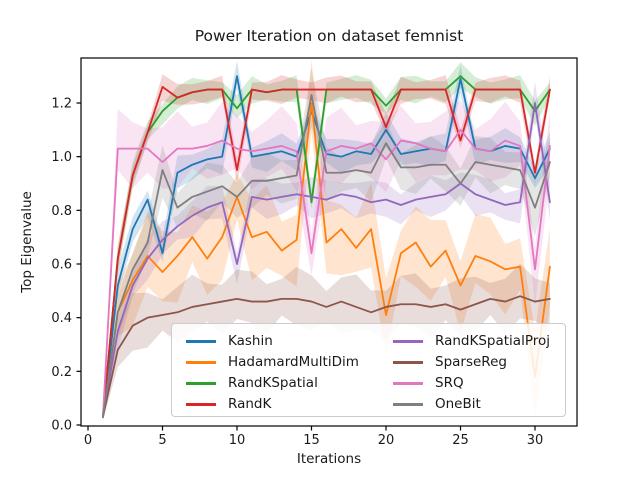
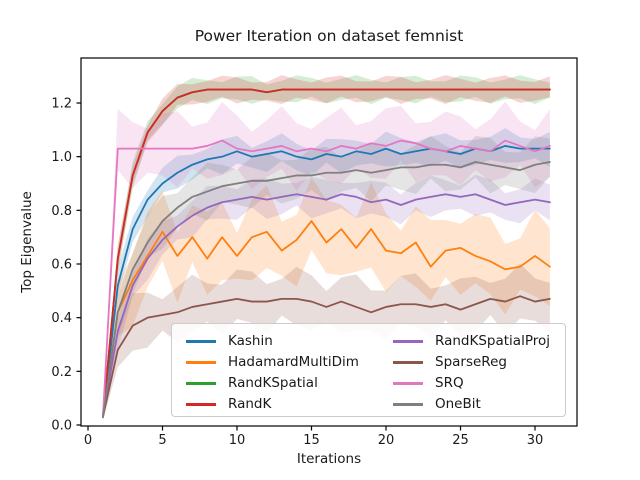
Kashin/5: 0.64 -> 0.90
HadamardMultiDim/5: 0.57 -> 0.72
RandK/5: 1.26 -> 1.17
SRQ/5: 0.98 -> 1.03
OneBit/5: 0.95 -> 0.76
Kashin/10: 1.30 -> 1.02
HadamardMultiDim/10: 0.85 -> 0.63
RandKSpatial/10: 1.18 -> 1.25
RandK/10: 0.95 -> 1.25
RandKSpatialProj/10: 0.60 -> 0.84
OneBit/10: 0.85 -> 0.90
Kashin/15: 1.17 -> 0.99
HadamardMultiDim/15: 1.20 -> 0.76
RandKSpatial/15: 0.83 -> 1.25
SRQ/15: 0.64 -> 1.03
OneBit/15: 1.23 -> 0.93
Kashin/20: 1.10 -> 1.03
HadamardMultiDim/20: 0.41 -> 0.65
RandKSpatial/20: 1.19 -> 1.25
RandK/20: 1.11 -> 1.25
SRQ/20: 0.99 -> 1.04
OneBit/20: 1.05 -> 0.95
Kashin/25: 1.29 -> 1.01
HadamardMultiDim/25: 0.52 -> 0.66
RandKSpatial/25: 1.30 -> 1.25
RandK/25: 1.06 -> 1.25
RandKSpatialProj/25: 0.90 -> 0.85
SRQ/25: 1.10 -> 1.04
OneBit/25: 0.90 -> 0.96
Kashin/30: 0.92 -> 1.03
HadamardMultiDim/30: 0.18 -> 0.63
RandKSpatial/30: 1.17 -> 1.25
RandK/30: 0.94 -> 1.25
RandKSpatialProj/30: 1.20 -> 0.84
SRQ/30: 0.58 -> 1.02
OneBit/30: 0.81 -> 0.97
